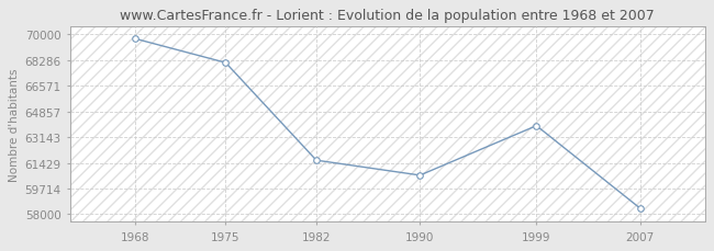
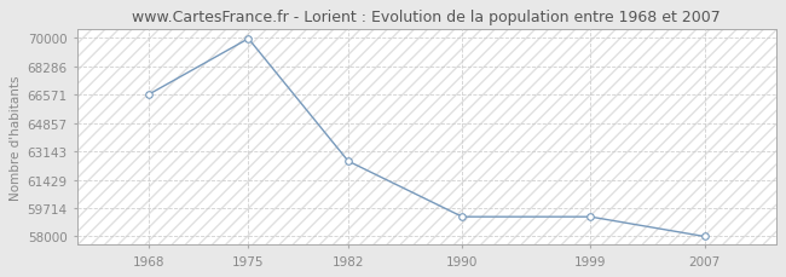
1968: 69700 -> 66600
1975: 68100 -> 69900
1982: 61600 -> 62500
1990: 60600 -> 59200
1999: 63900 -> 59200
2007: 58400 -> 58000
